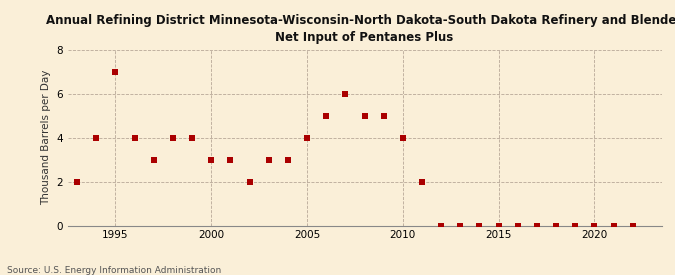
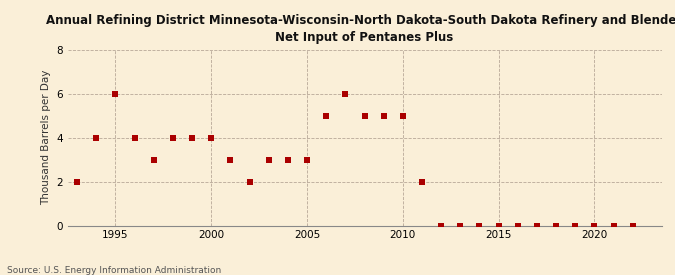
1995: 7 -> 6
2000: 3 -> 4
2005: 4 -> 3
2010: 4 -> 5
